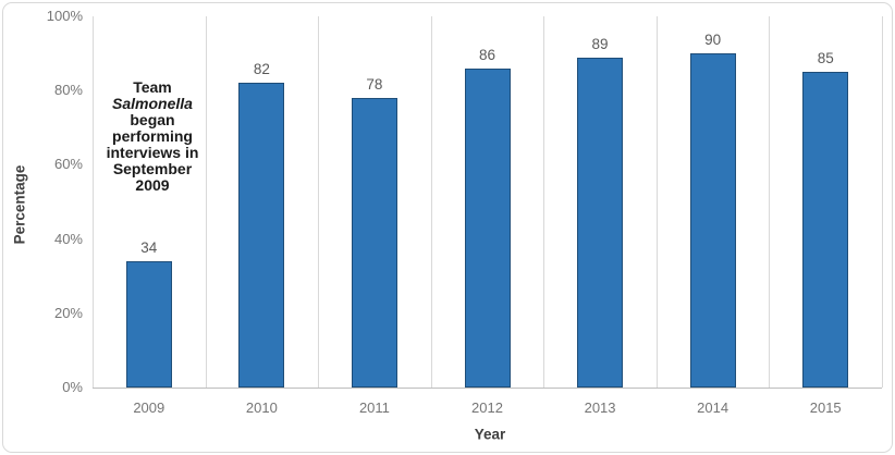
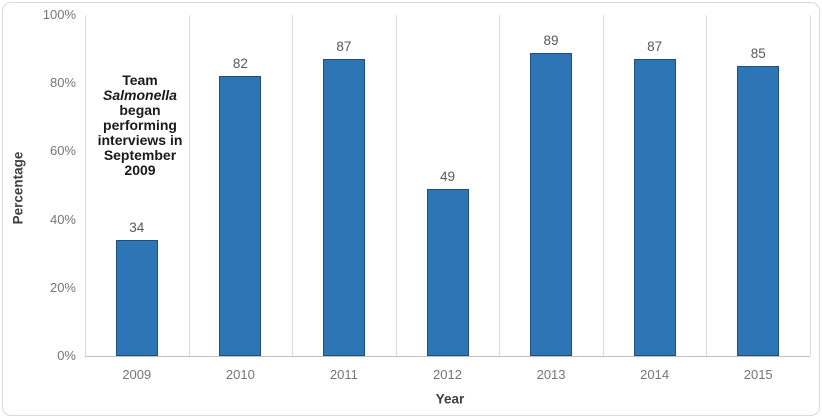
2011: 78 -> 87
2012: 86 -> 49
2014: 90 -> 87
